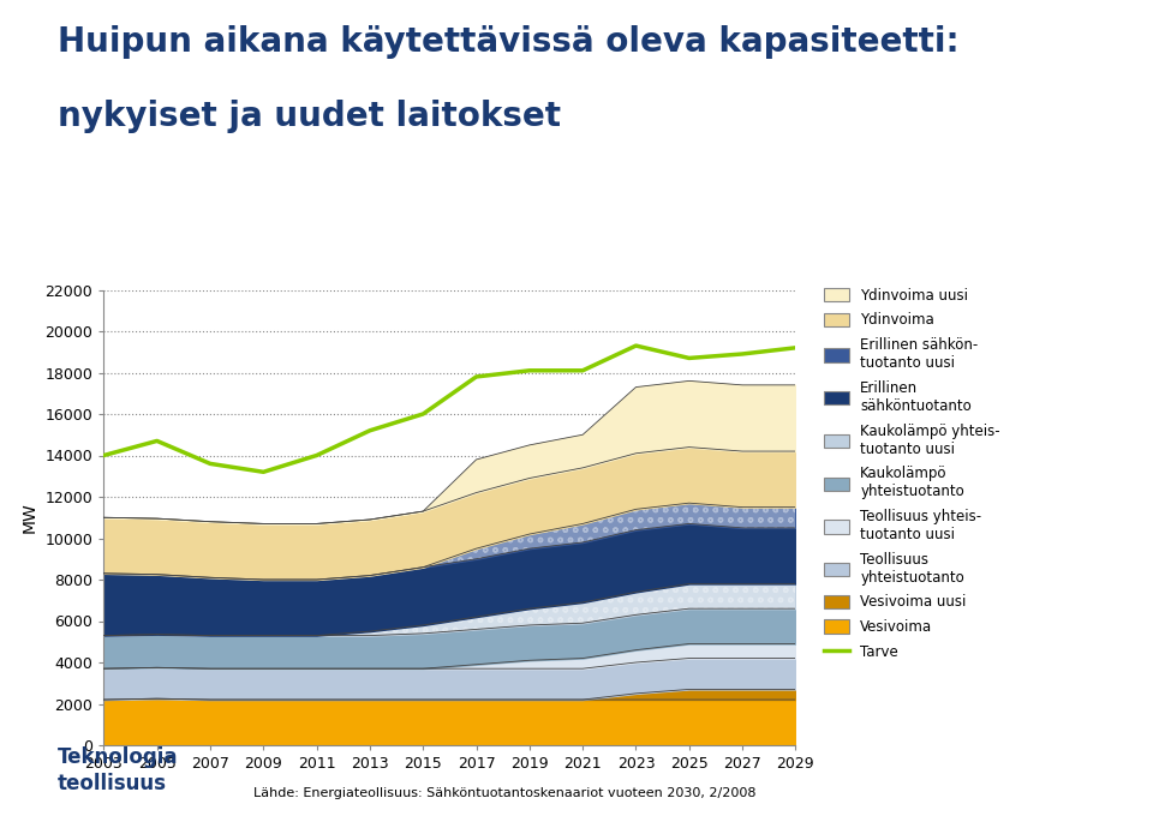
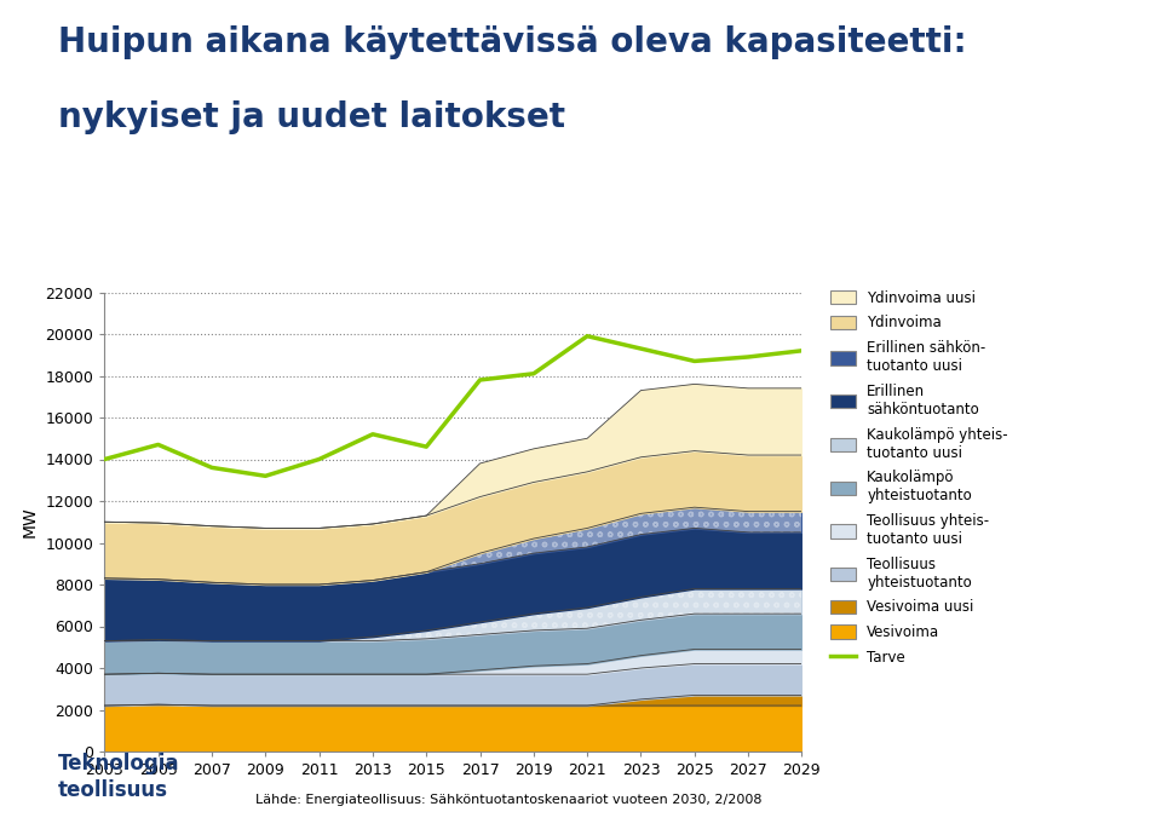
Tarve/2015: 16000 -> 14600
Tarve/2021: 18100 -> 19900
